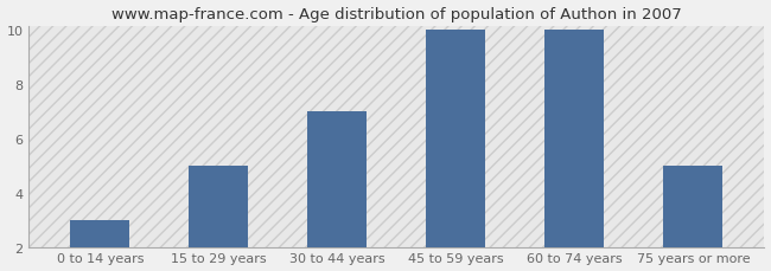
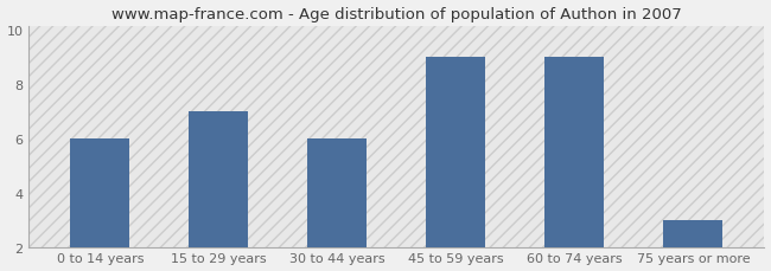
0 to 14 years: 3 -> 6
15 to 29 years: 5 -> 7
30 to 44 years: 7 -> 6
45 to 59 years: 10 -> 9
60 to 74 years: 10 -> 9
75 years or more: 5 -> 3
